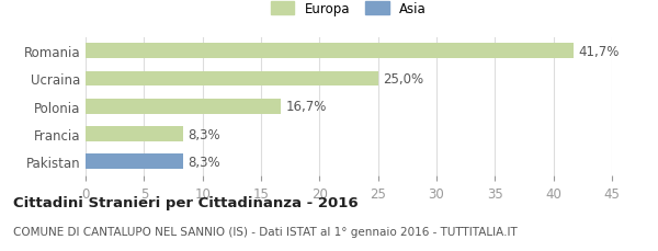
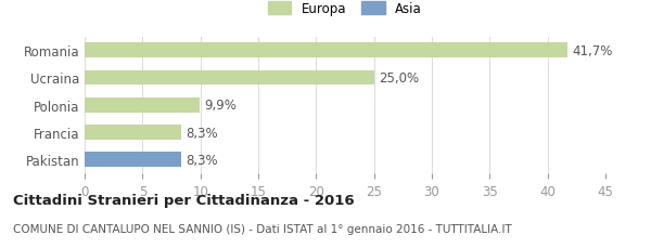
Polonia: 16,7% -> 9,9%
